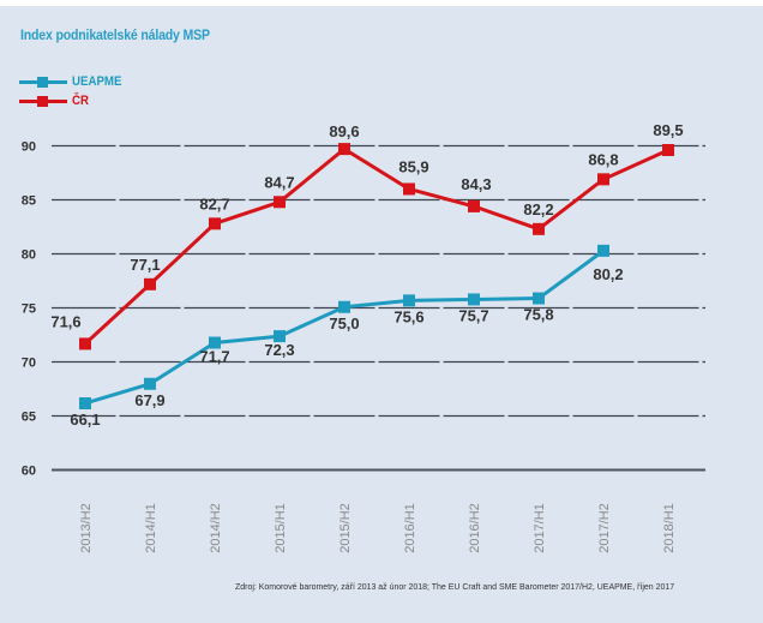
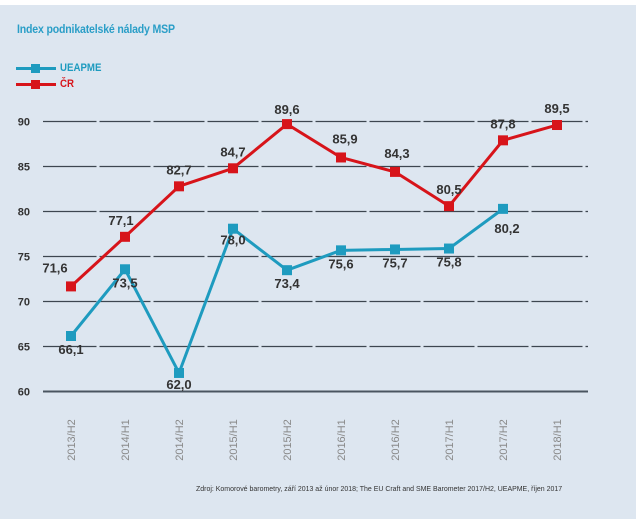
UEAPME/2014/H1: 67,9 -> 73,5
UEAPME/2014/H2: 71,7 -> 62,0
UEAPME/2015/H1: 72,3 -> 78,0
UEAPME/2015/H2: 75,0 -> 73,4
ČR/2017/H1: 82,2 -> 80,5
ČR/2017/H2: 86,8 -> 87,8
